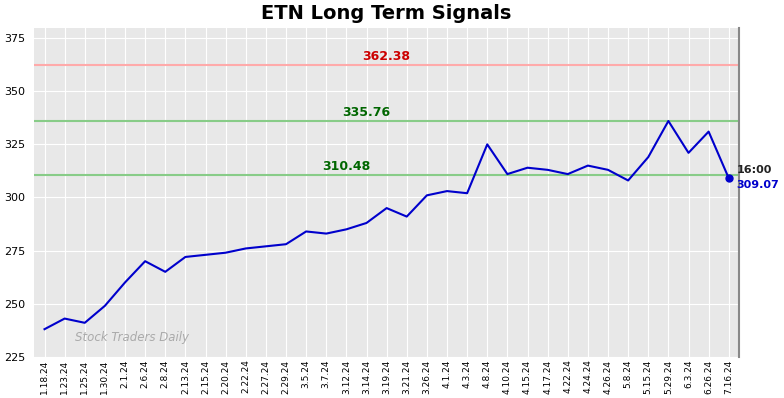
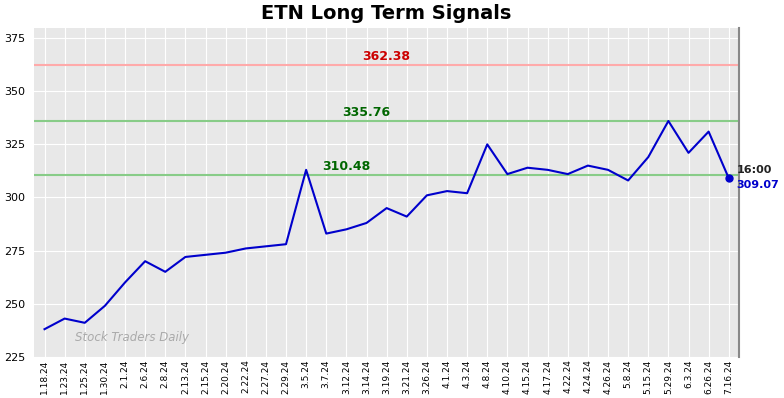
3.5.24: 284.0 -> 313.0
